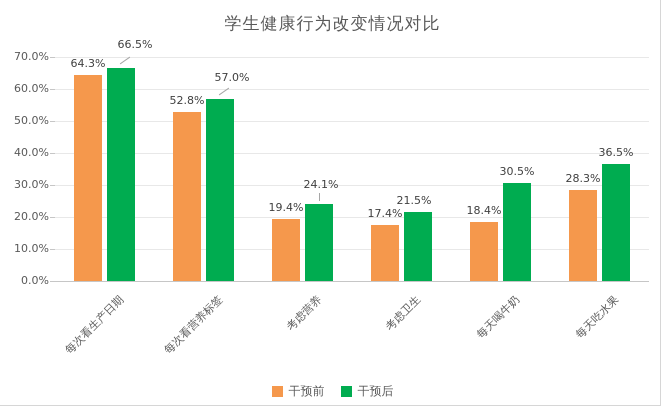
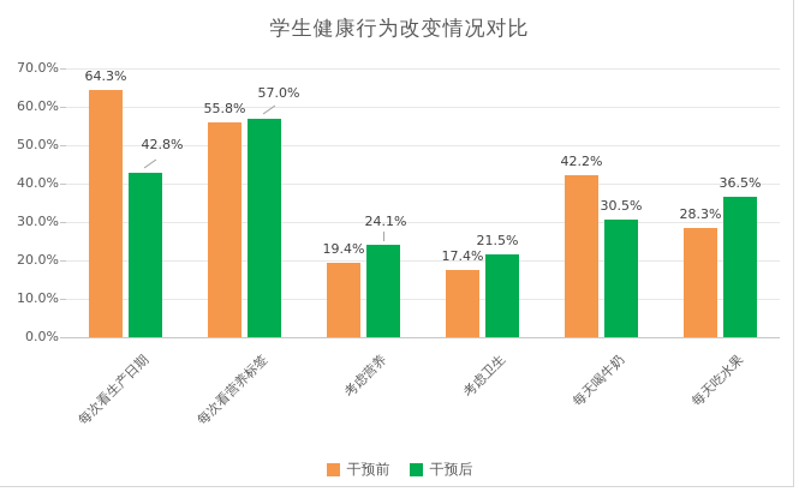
干预后/每次看生产日期: 66.5% -> 42.8%
干预前/每次看营养标签: 52.8% -> 55.8%
干预前/每天喝牛奶: 18.4% -> 42.2%
